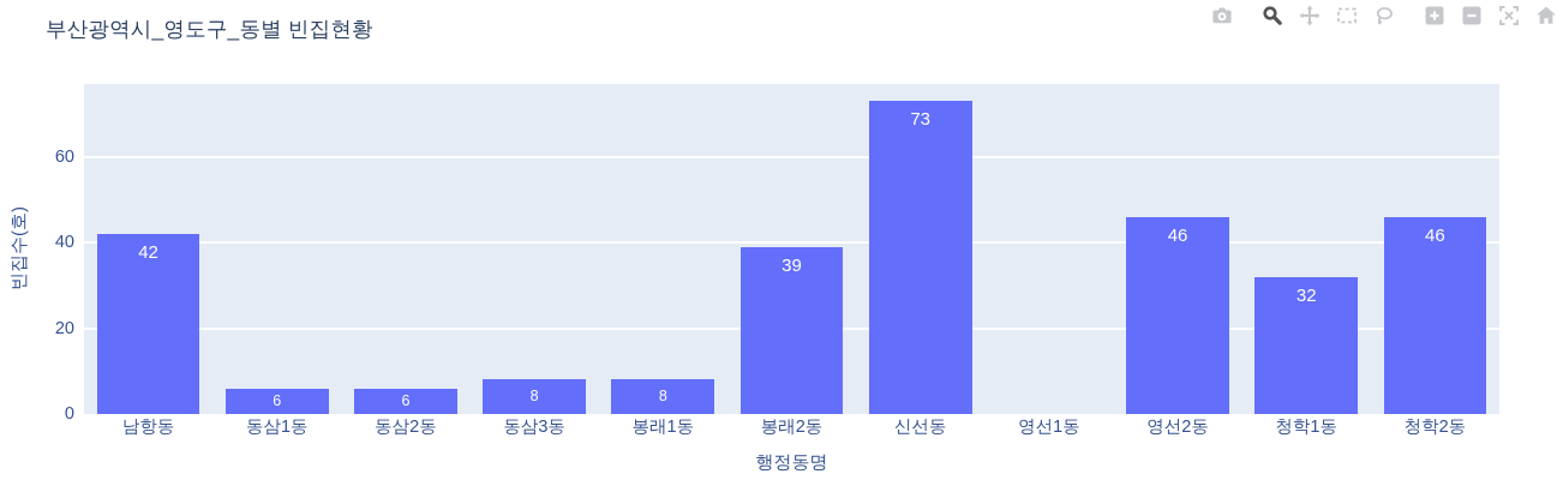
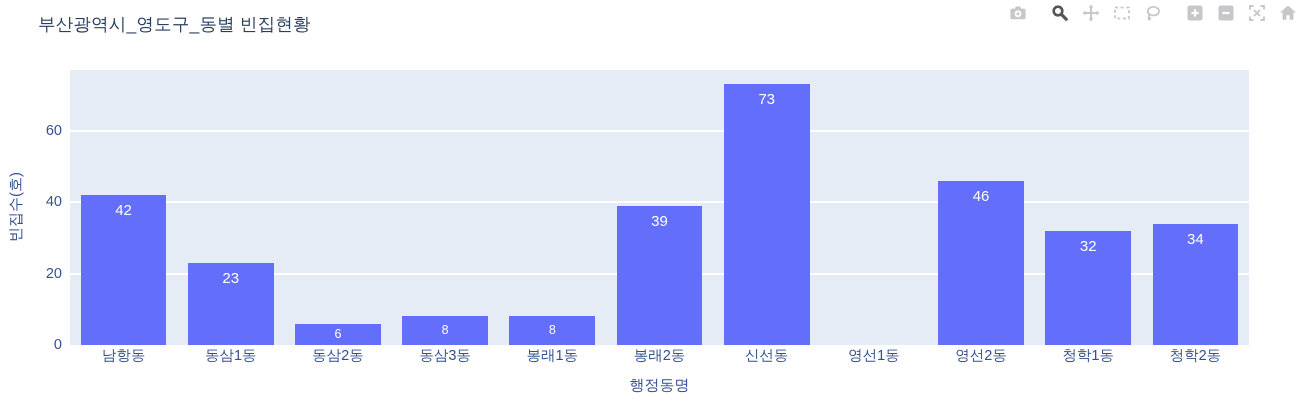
동삼1동: 6 -> 23
청학2동: 46 -> 34
